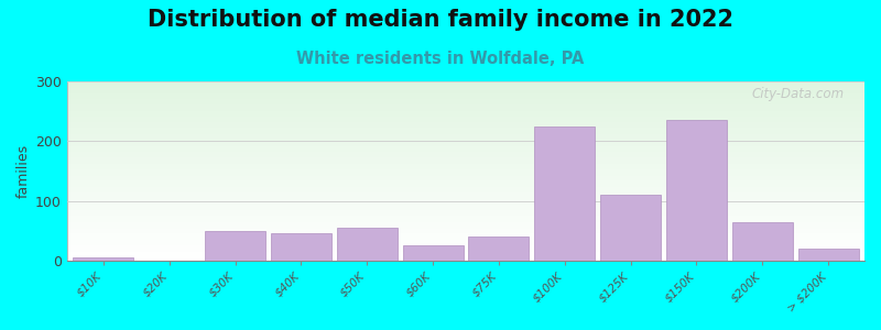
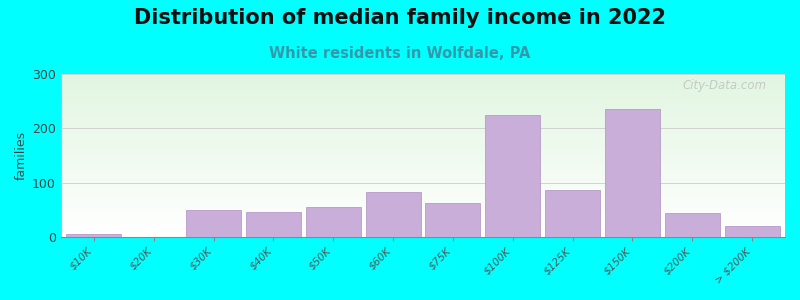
$60K: 25 -> 82
$75K: 40 -> 62
$125K: 110 -> 86
$200K: 65 -> 44
